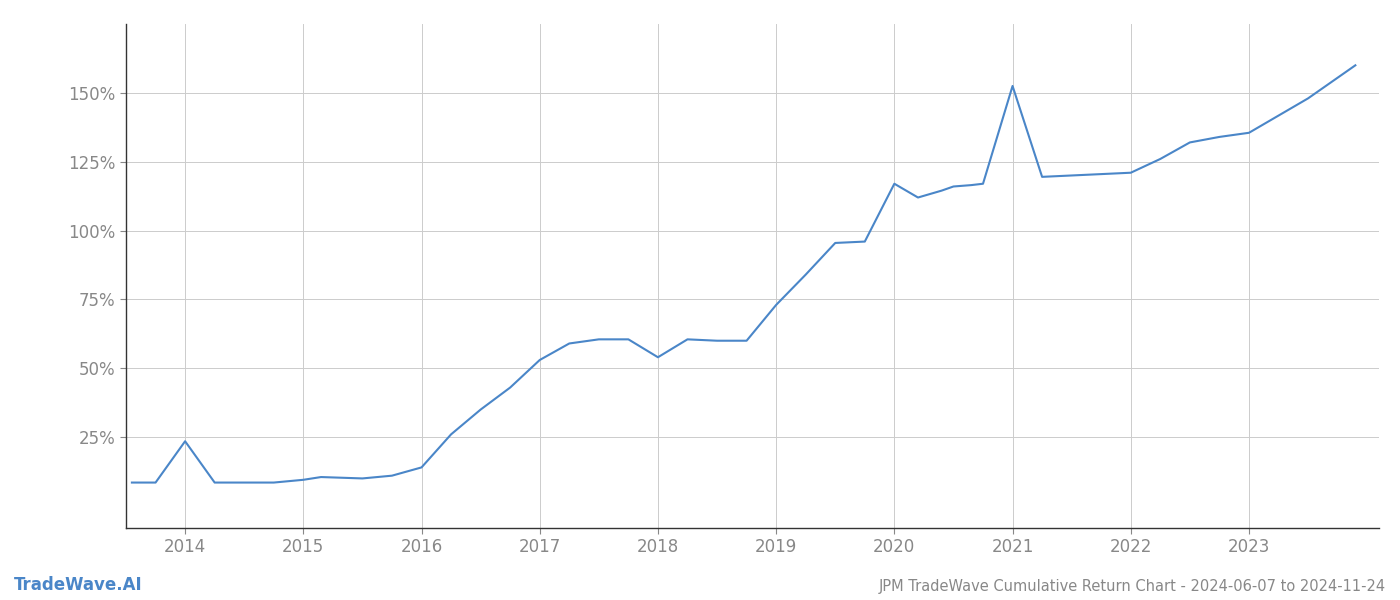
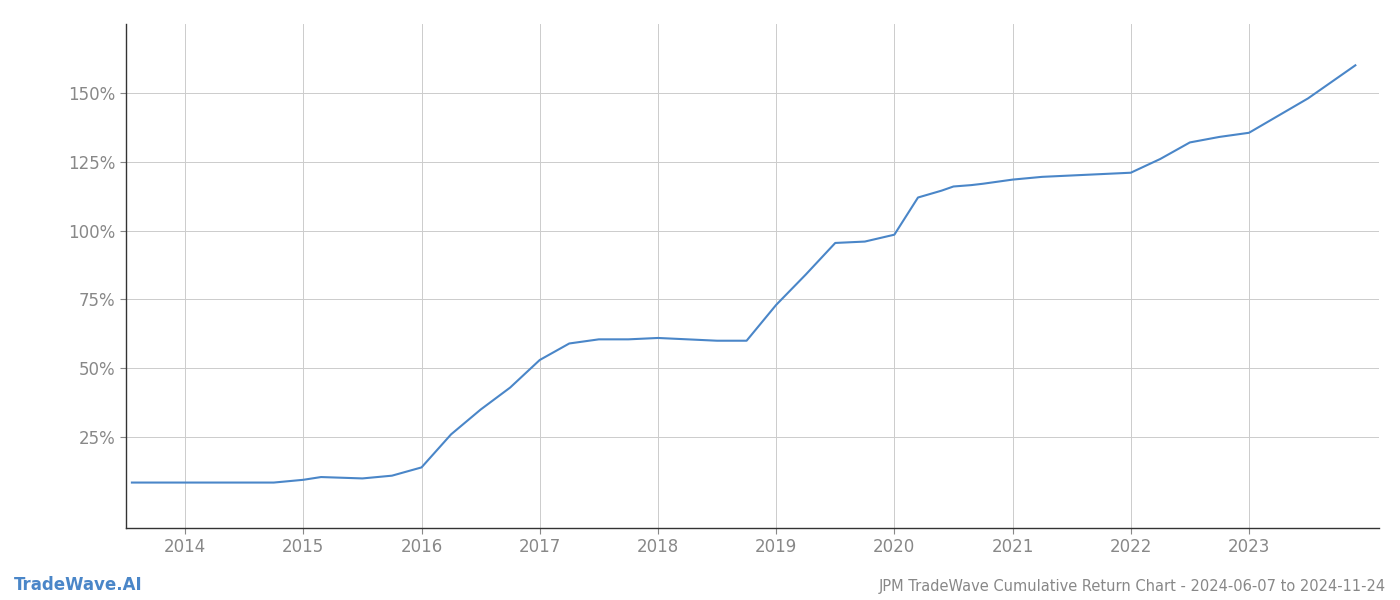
2014: 23.5% -> 8.5%
2018: 54.0% -> 61.0%
2020: 117.0% -> 98.5%
2021: 152.5% -> 118.5%
